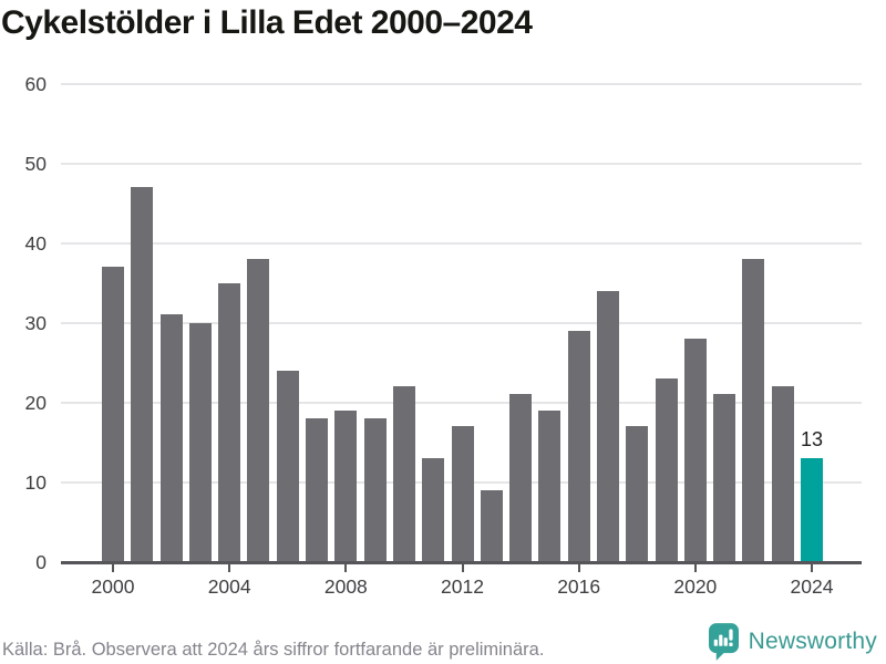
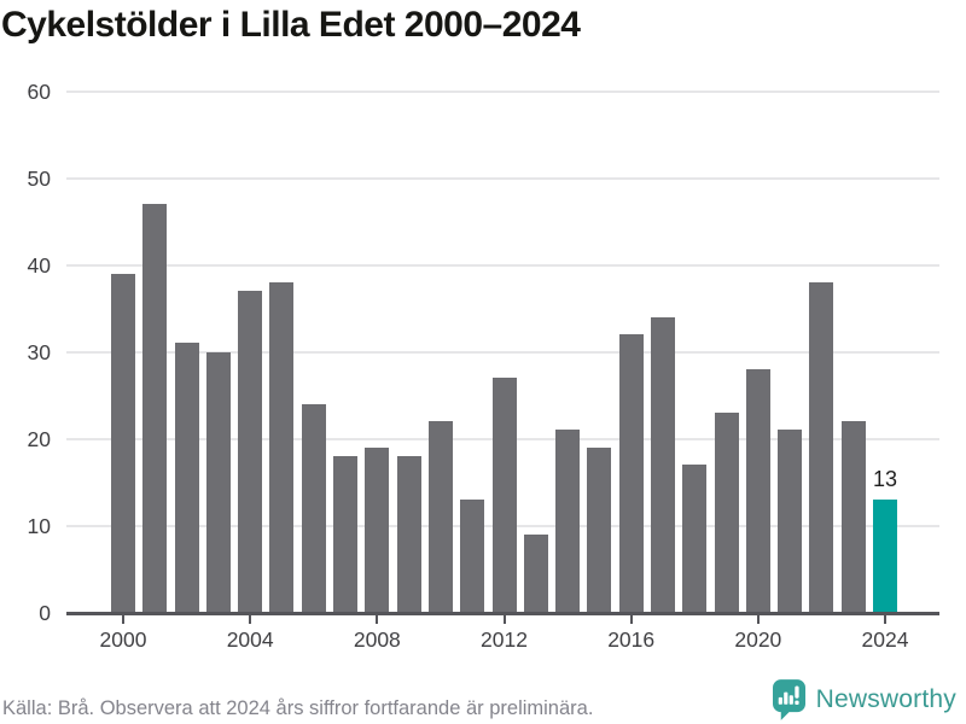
2000: 37 -> 39
2004: 35 -> 37
2012: 17 -> 27
2016: 29 -> 32
